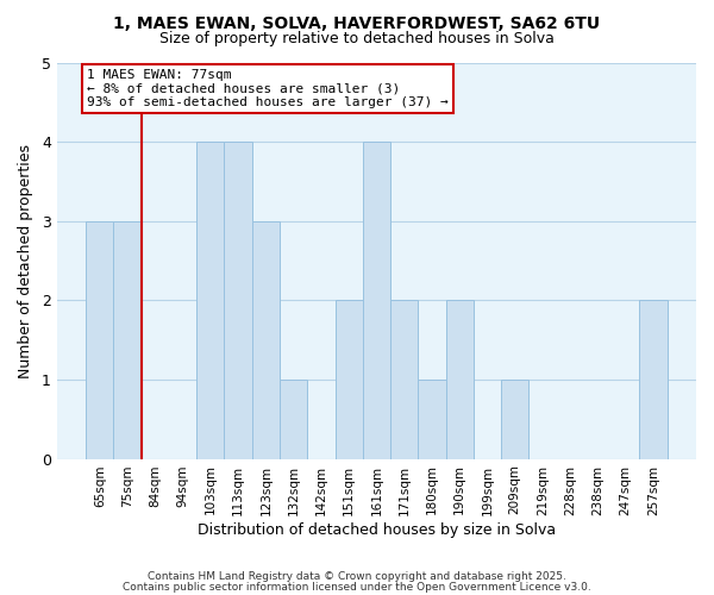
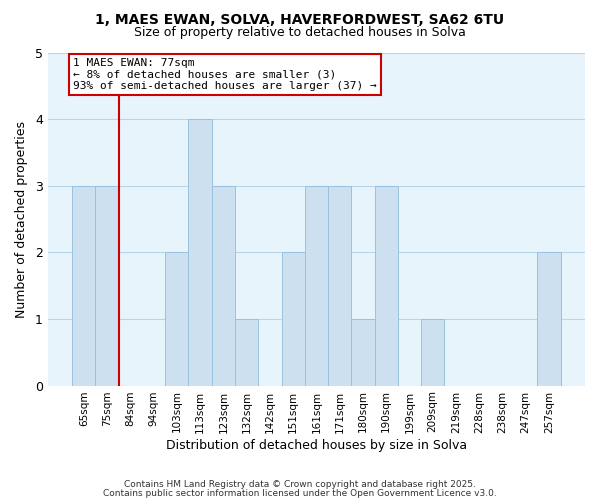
103sqm: 4 -> 2
161sqm: 4 -> 3
171sqm: 2 -> 3
190sqm: 2 -> 3
